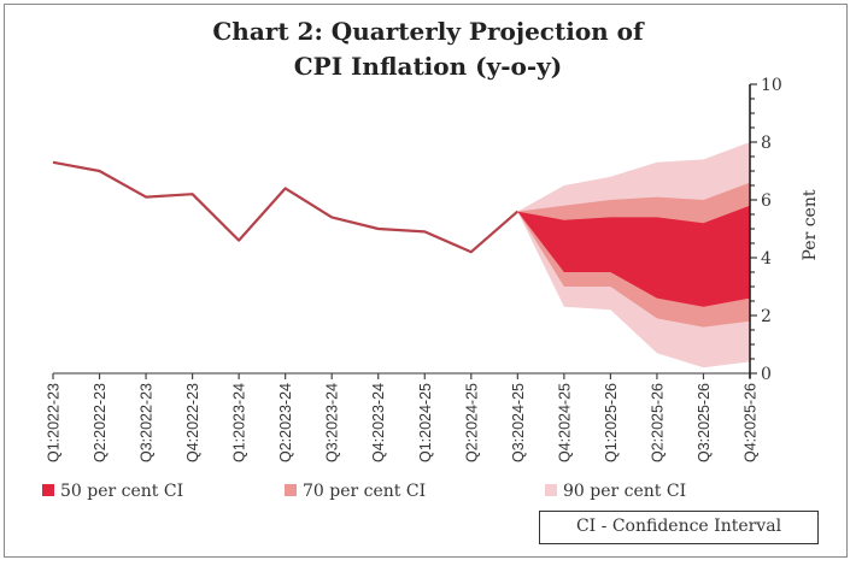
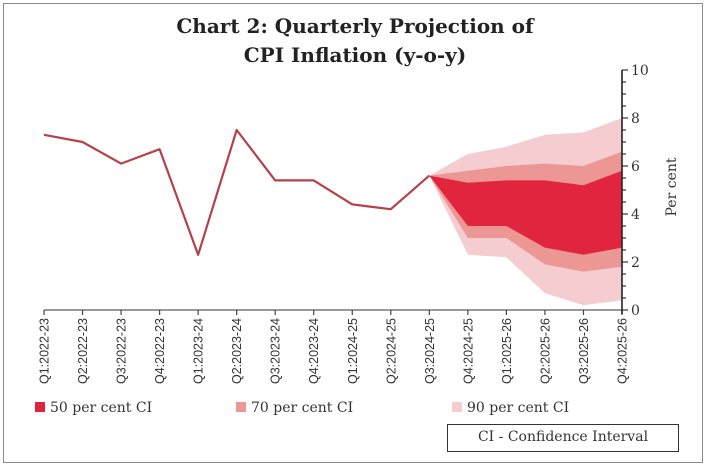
Q4:2022-23: 6.2 -> 6.7
Q1:2023-24: 4.6 -> 2.3
Q2:2023-24: 6.4 -> 7.5
Q4:2023-24: 5.0 -> 5.4
Q1:2024-25: 4.9 -> 4.4
